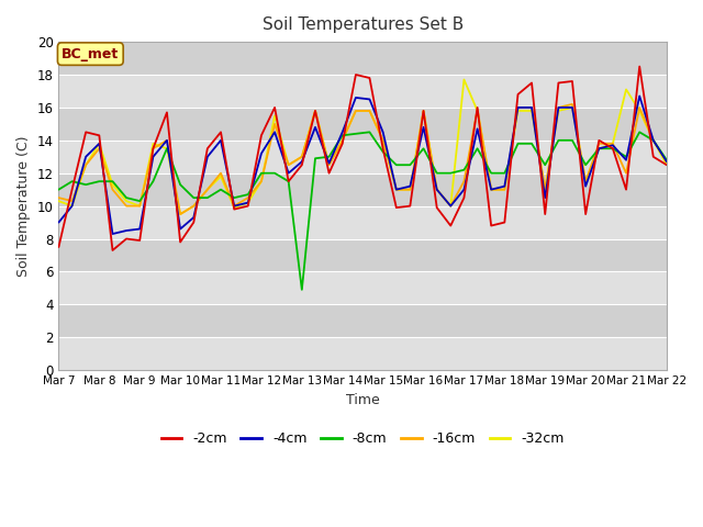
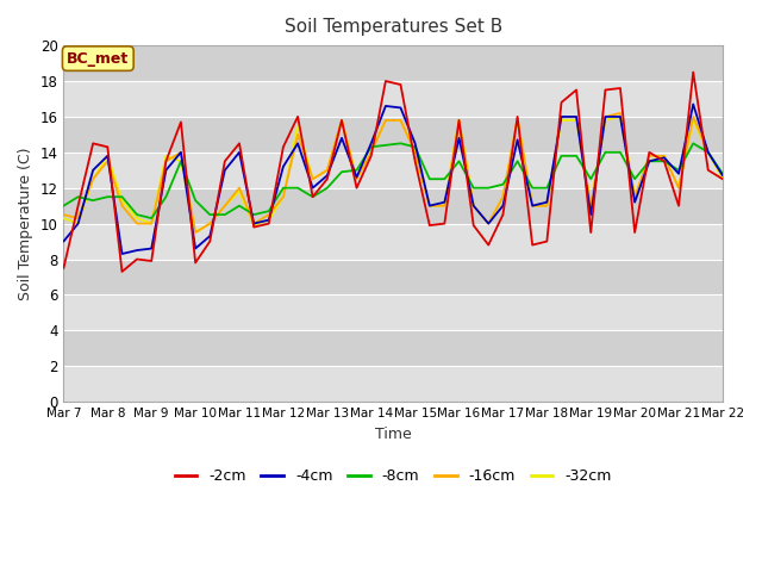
-8cm/Mar 13: 4.9 -> 12.0
-8cm/Mar 15: 13.3 -> 14.3
-32cm/Mar 17: 17.7 -> 11.5
-32cm/Mar 21: 17.1 -> 12.0
